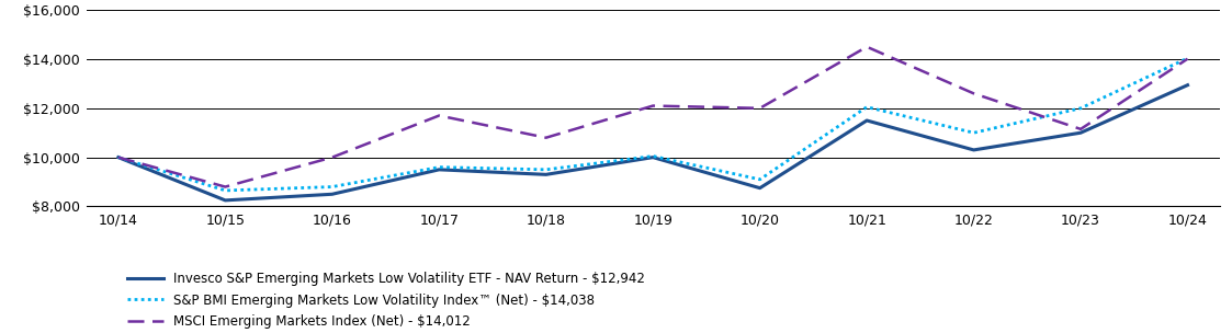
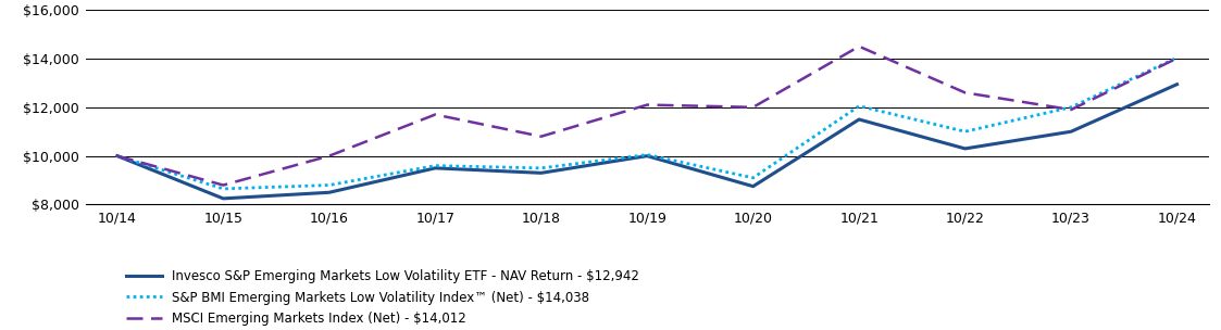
MSCI Emerging Markets Index (Net) - $14,012/10/23: $11,150 -> $11,900
